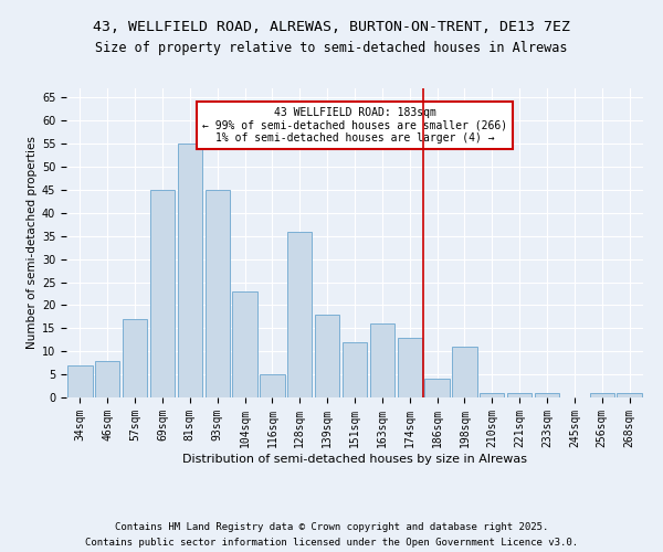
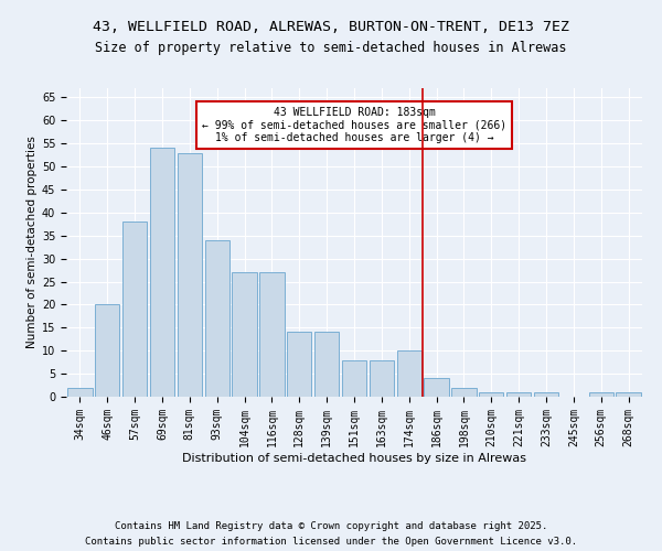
34sqm: 7 -> 2
46sqm: 8 -> 20
57sqm: 17 -> 38
69sqm: 45 -> 54
81sqm: 55 -> 53
93sqm: 45 -> 34
104sqm: 23 -> 27
116sqm: 5 -> 27
128sqm: 36 -> 14
139sqm: 18 -> 14
151sqm: 12 -> 8
163sqm: 16 -> 8
174sqm: 13 -> 10
198sqm: 11 -> 2
